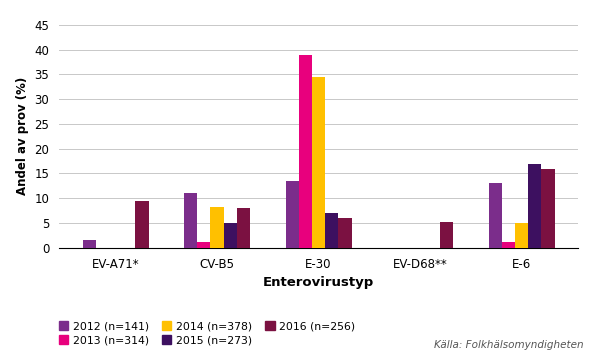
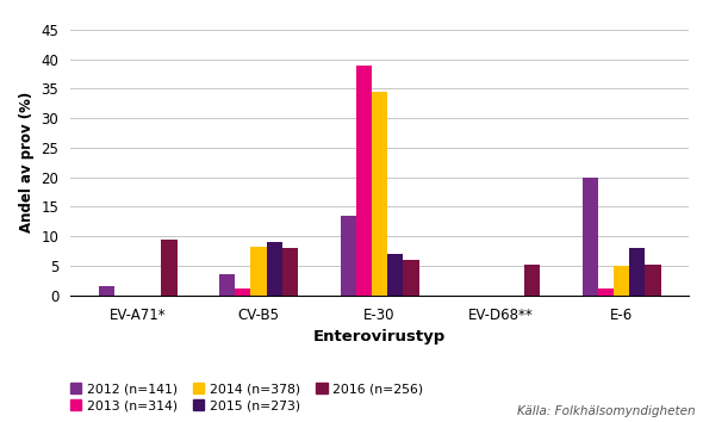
2012 (n=141)/CV-B5: 11.0 -> 3.5
2015 (n=273)/CV-B5: 5 -> 9
2012 (n=141)/E-6: 13.0 -> 20.0
2015 (n=273)/E-6: 17 -> 8
2016 (n=256)/E-6: 16.0 -> 5.2
